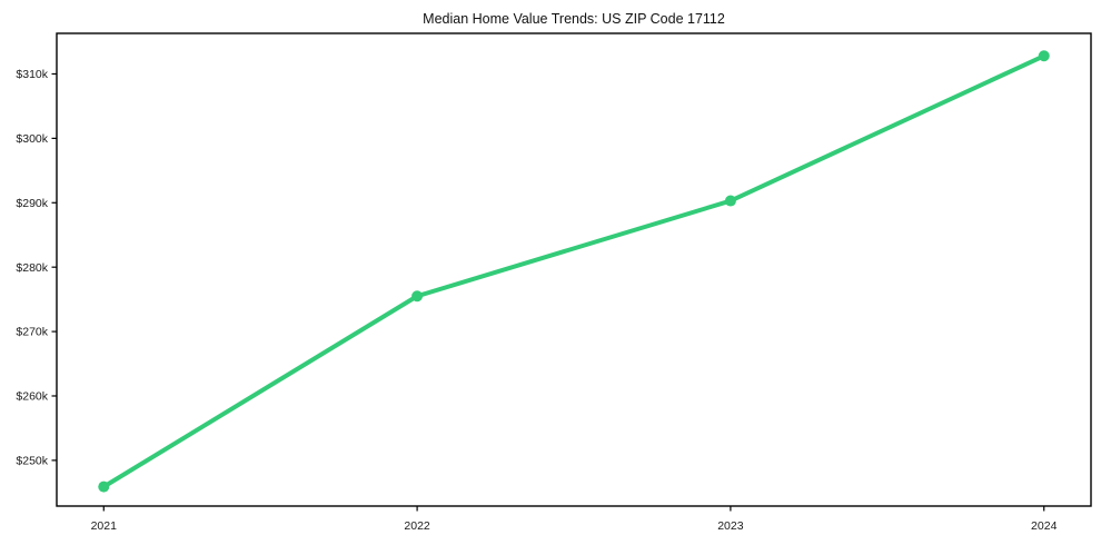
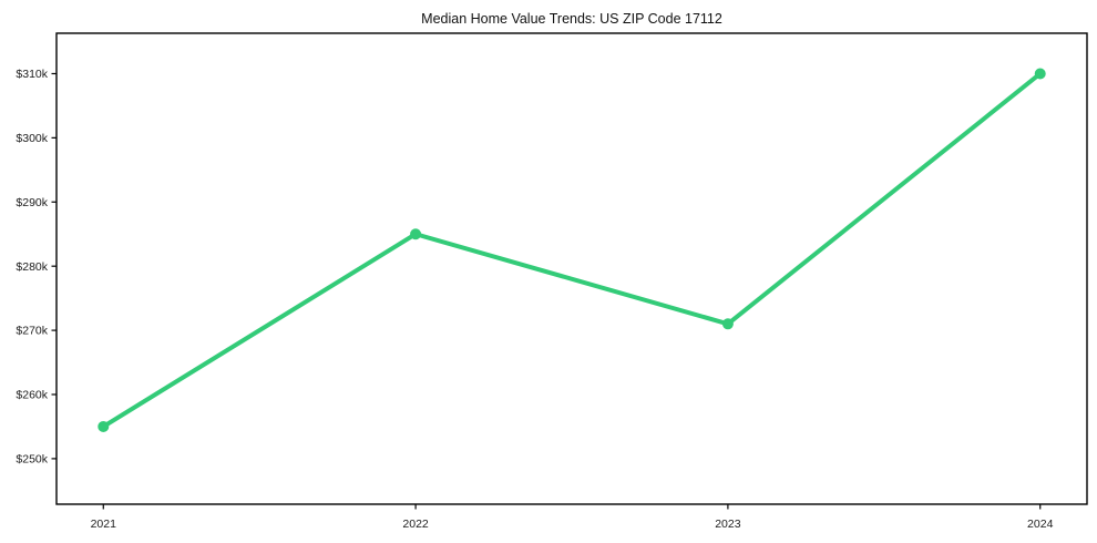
2021: $246k -> $255k
2022: $276k -> $285k
2023: $290k -> $271k
2024: $313k -> $310k
